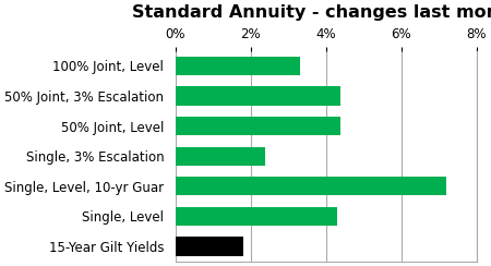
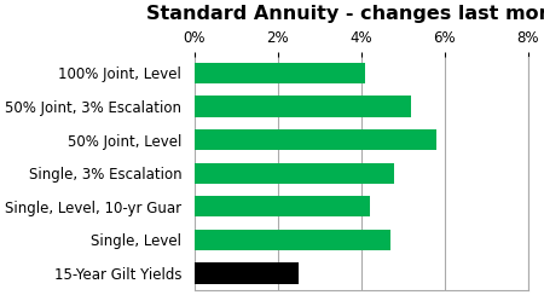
100% Joint, Level: 3.3% -> 4.1%
50% Joint, 3% Escalation: 4.4% -> 5.2%
50% Joint, Level: 4.4% -> 5.8%
Single, 3% Escalation: 2.4% -> 4.8%
Single, Level, 10-yr Guar: 7.2% -> 4.2%
Single, Level: 4.3% -> 4.7%
15-Year Gilt Yields: 1.8% -> 2.5%
